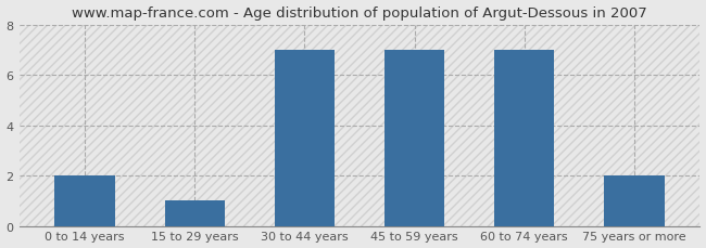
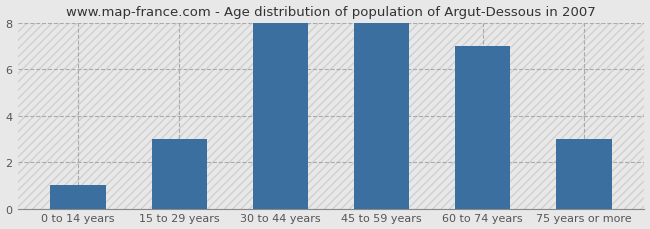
0 to 14 years: 2 -> 1
15 to 29 years: 1 -> 3
30 to 44 years: 7 -> 8
45 to 59 years: 7 -> 8
75 years or more: 2 -> 3
